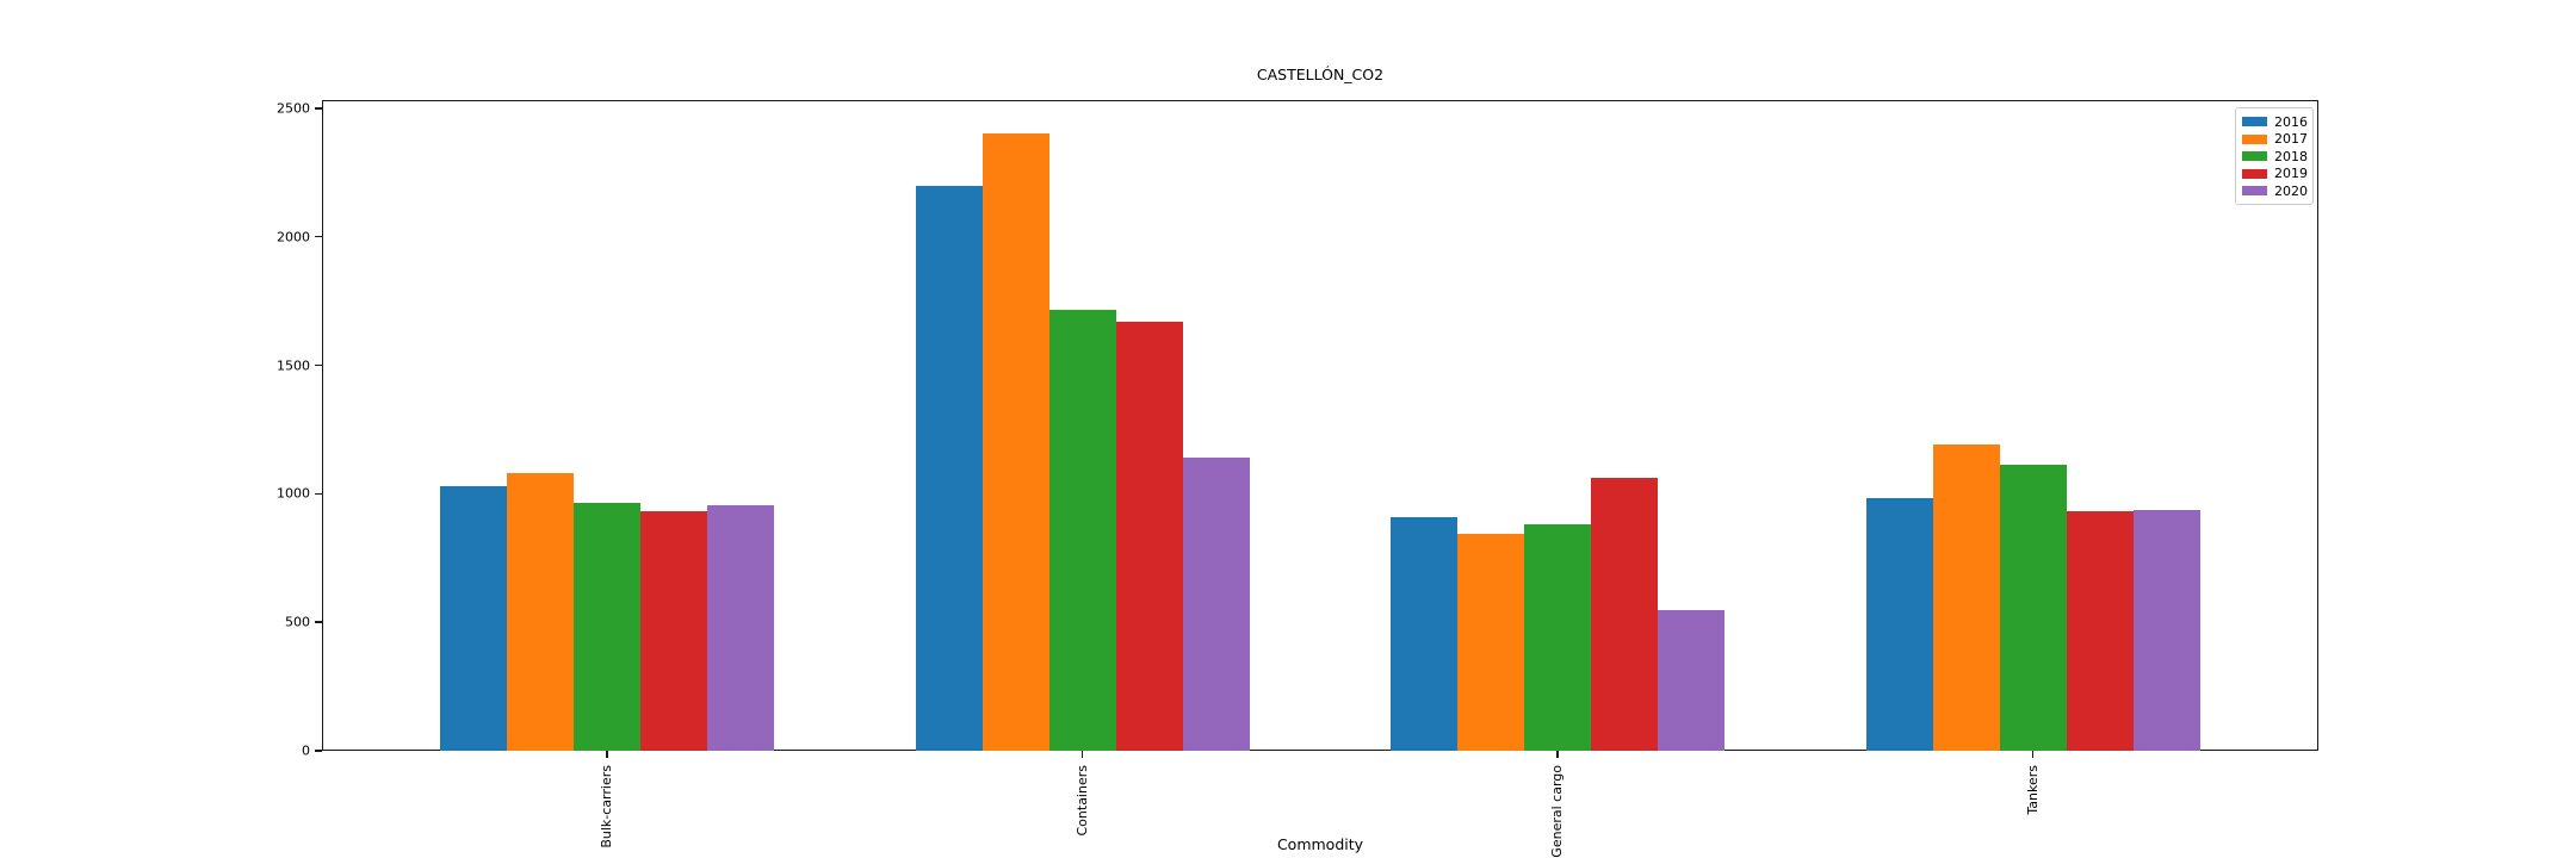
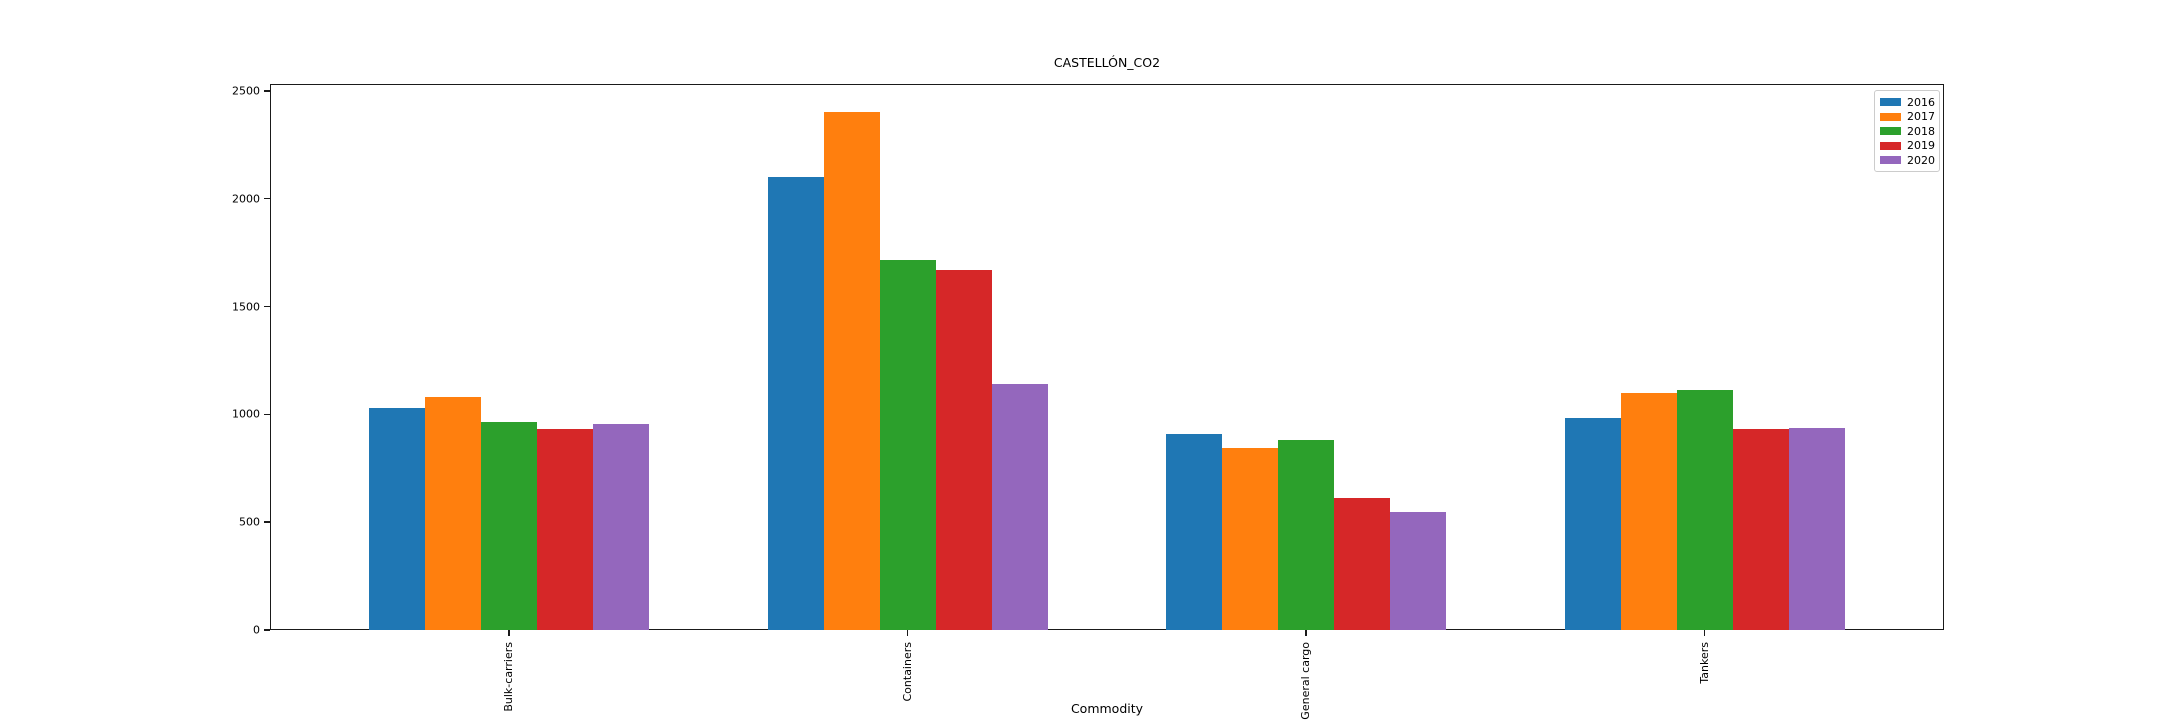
2016/Containers: 2200 -> 2100
2019/General cargo: 1060 -> 610
2017/Tankers: 1190 -> 1100
